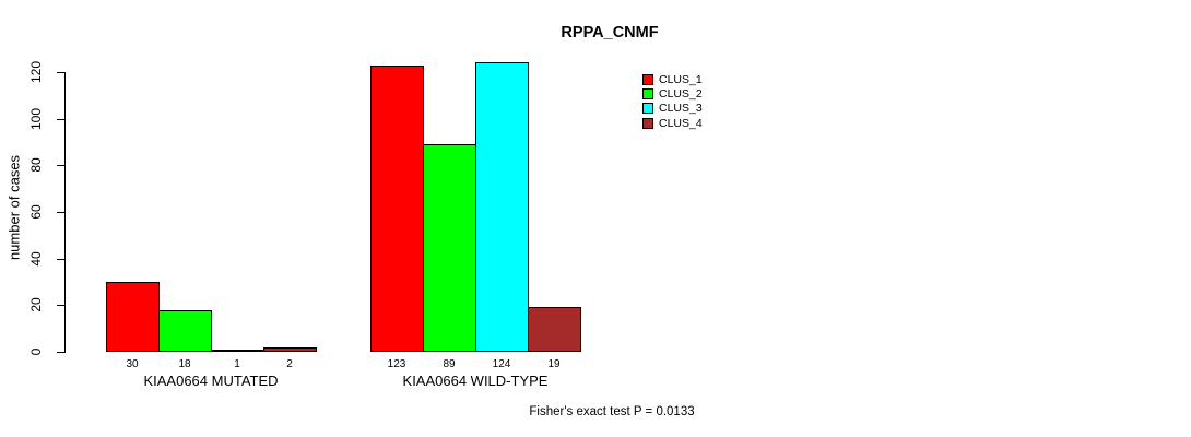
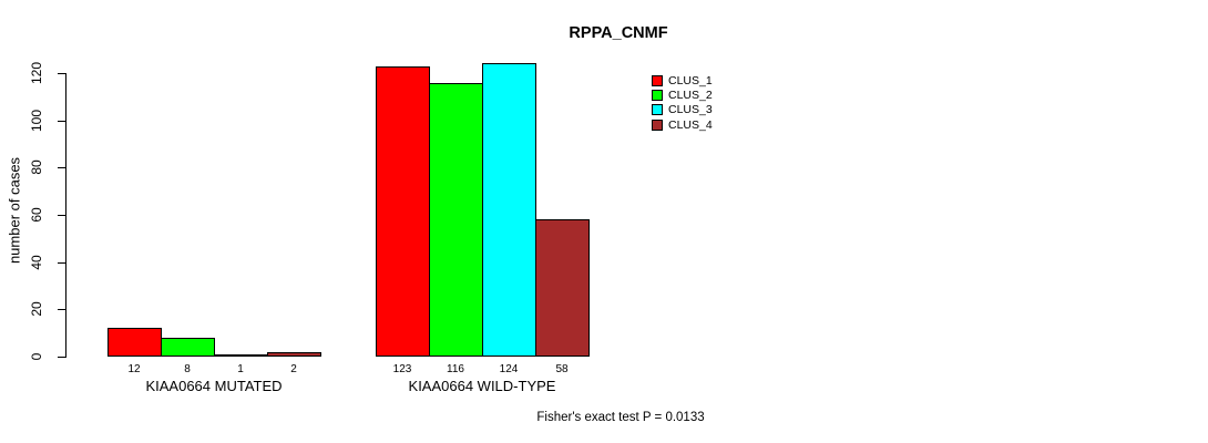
CLUS_1/KIAA0664 MUTATED: 30 -> 12
CLUS_2/KIAA0664 MUTATED: 18 -> 8
CLUS_2/KIAA0664 WILD-TYPE: 89 -> 116
CLUS_4/KIAA0664 WILD-TYPE: 19 -> 58
